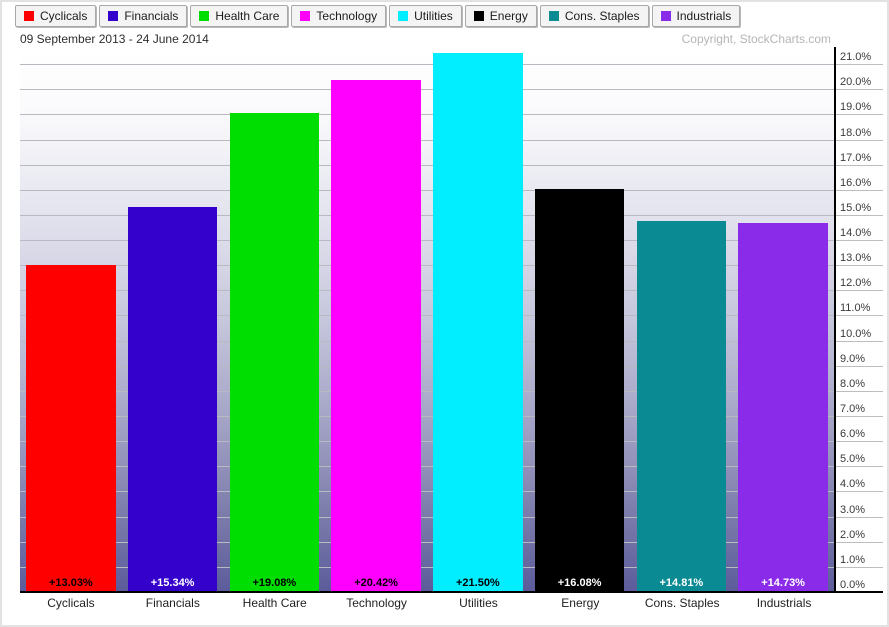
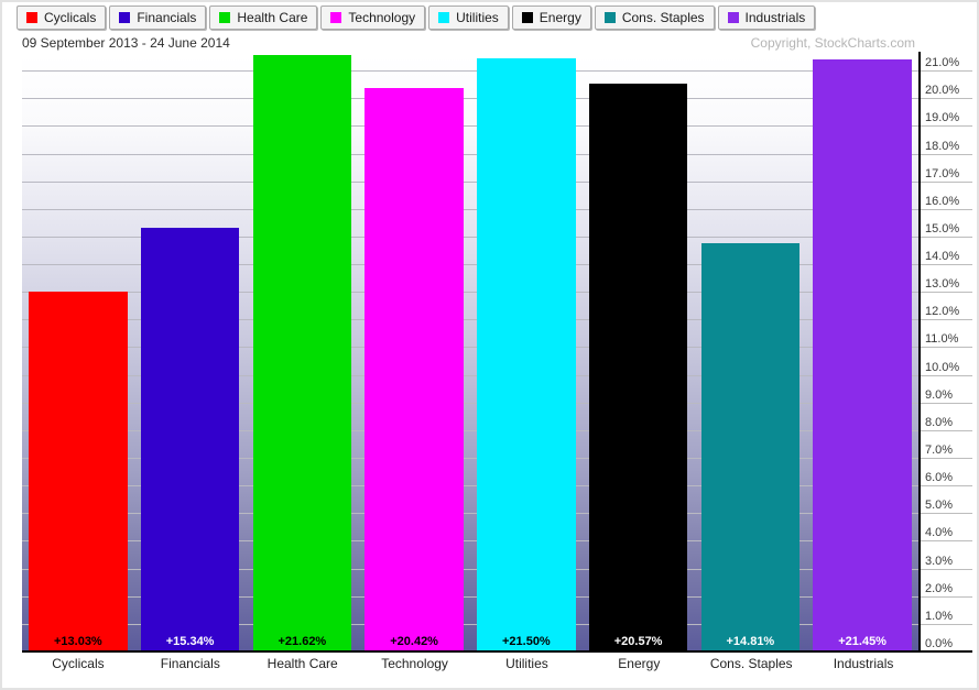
Health Care: +19.08% -> +21.62%
Energy: +16.08% -> +20.57%
Industrials: +14.73% -> +21.45%
